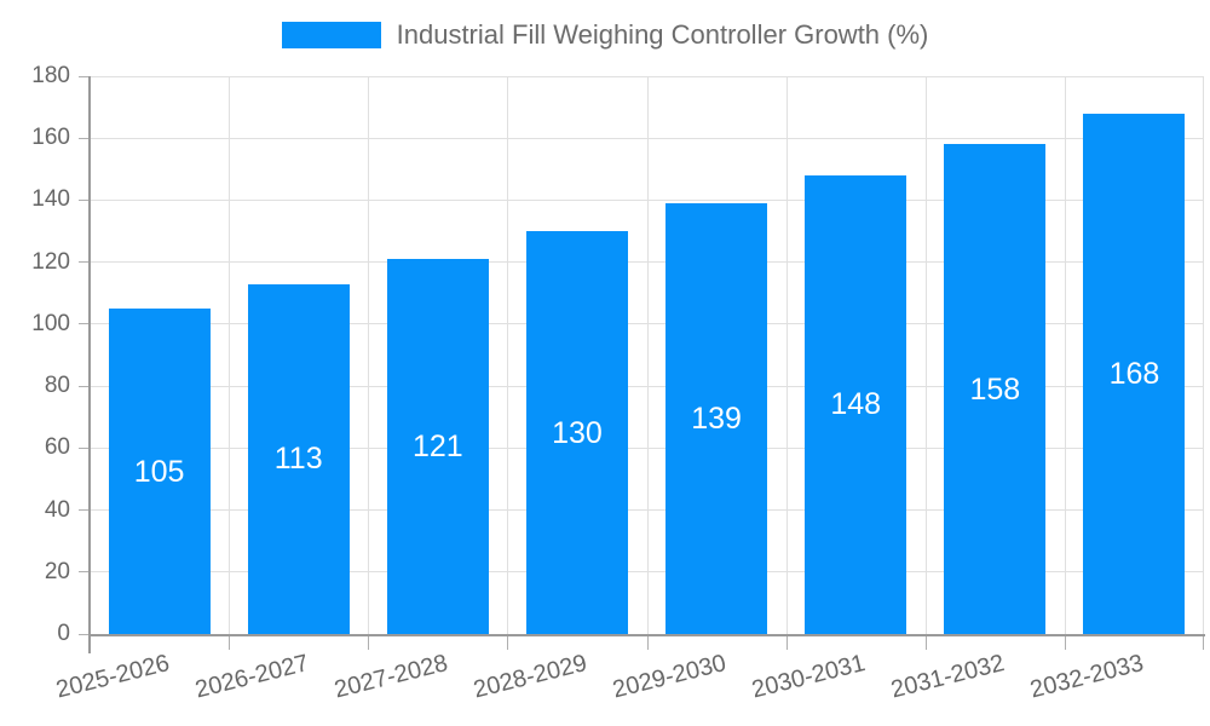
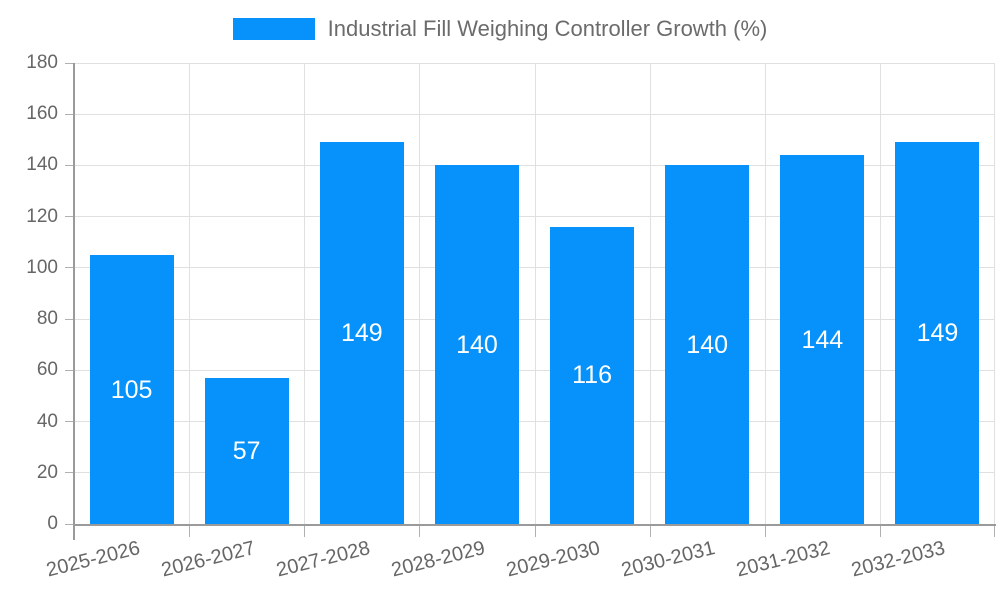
2026-2027: 113 -> 57
2027-2028: 121 -> 149
2028-2029: 130 -> 140
2029-2030: 139 -> 116
2030-2031: 148 -> 140
2031-2032: 158 -> 144
2032-2033: 168 -> 149
